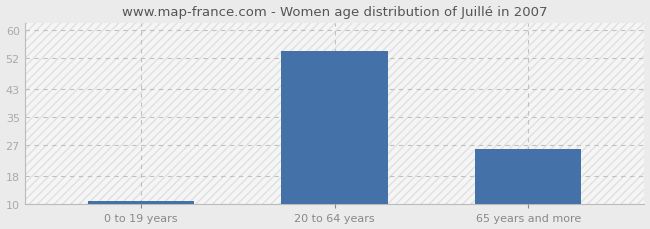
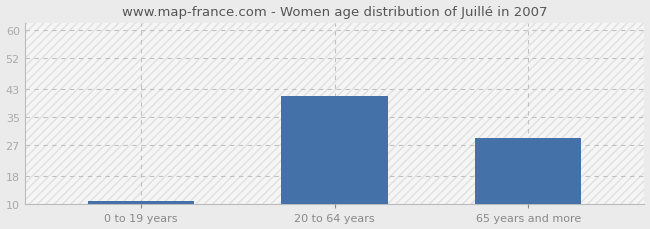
20 to 64 years: 54 -> 41
65 years and more: 26 -> 29
